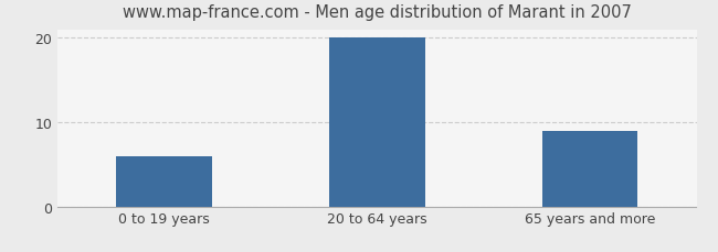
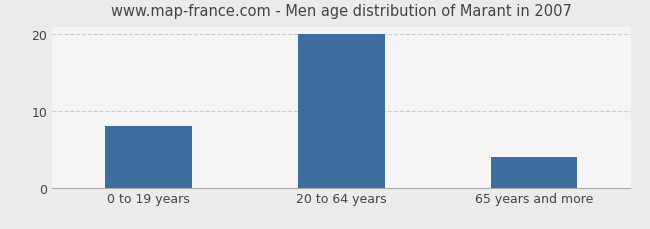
0 to 19 years: 6 -> 8
65 years and more: 9 -> 4
